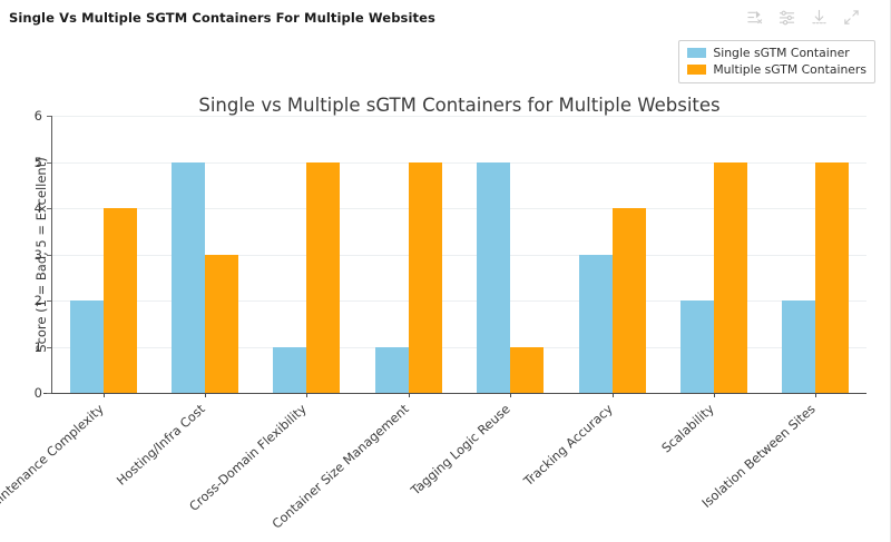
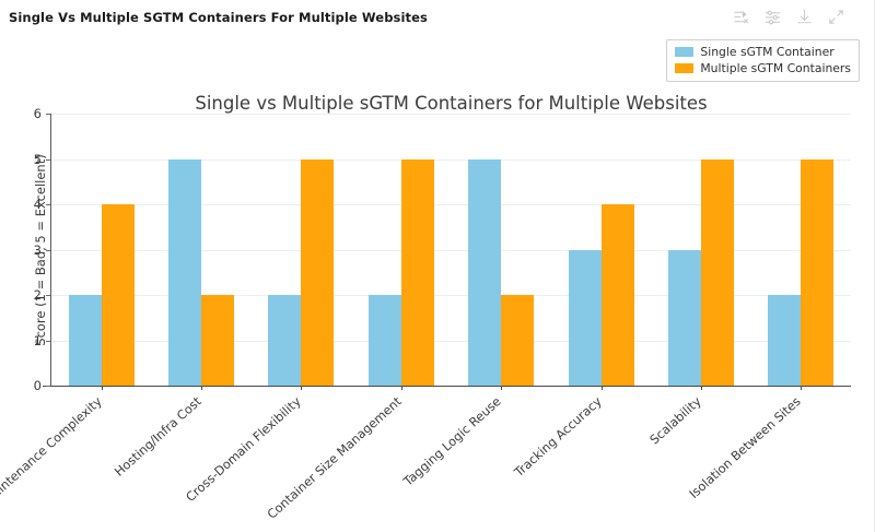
Multiple sGTM Containers/Hosting/Infra Cost: 3 -> 2
Single sGTM Container/Cross-Domain Flexibility: 1 -> 2
Single sGTM Container/Container Size Management: 1 -> 2
Multiple sGTM Containers/Tagging Logic Reuse: 1 -> 2
Single sGTM Container/Scalability: 2 -> 3
